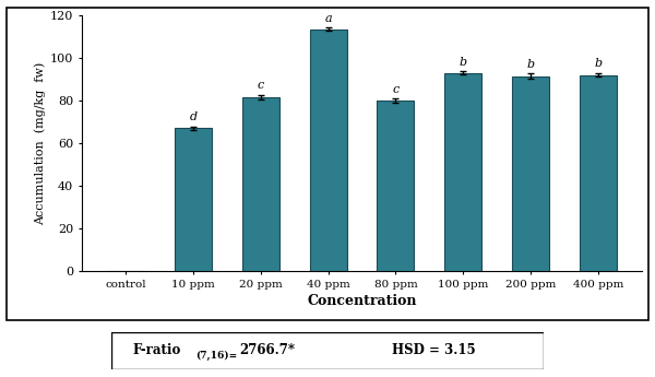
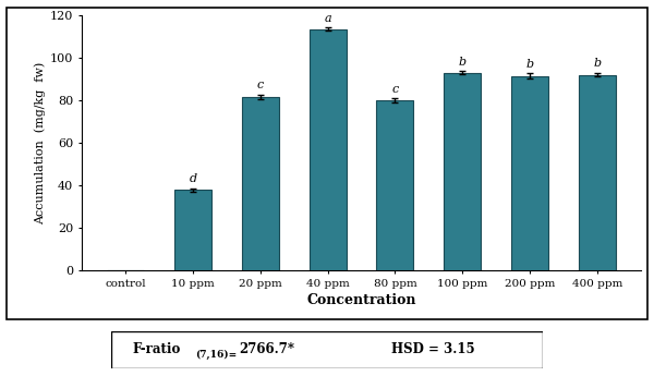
10 ppm: 67 -> 38
